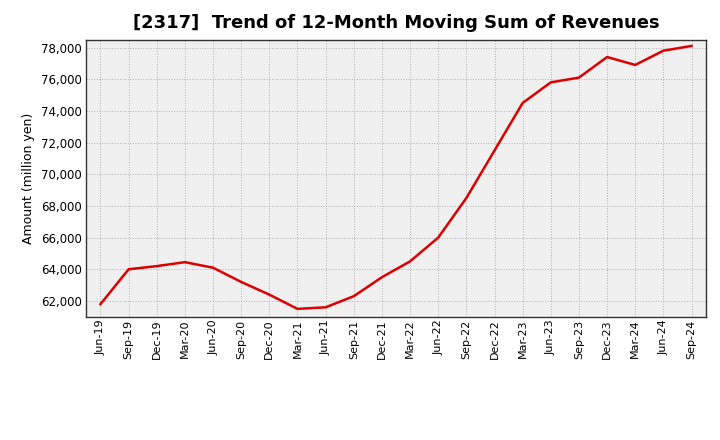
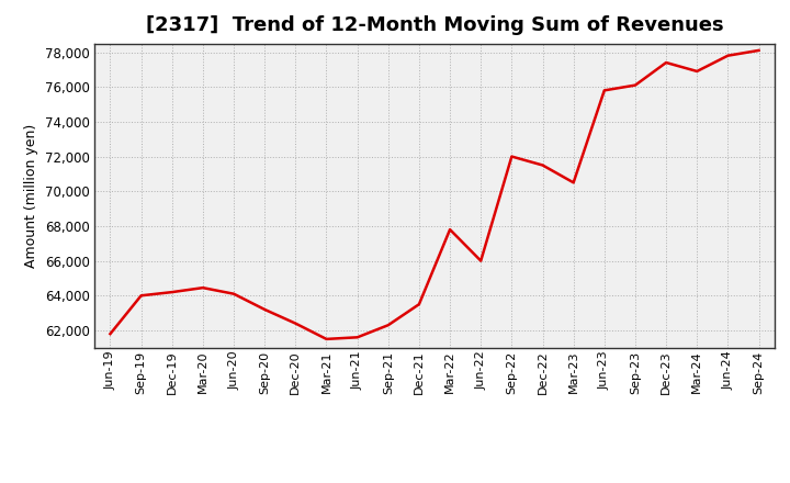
Mar-22: 64,500 -> 67,800
Sep-22: 68,500 -> 72,000
Mar-23: 74,500 -> 70,500
